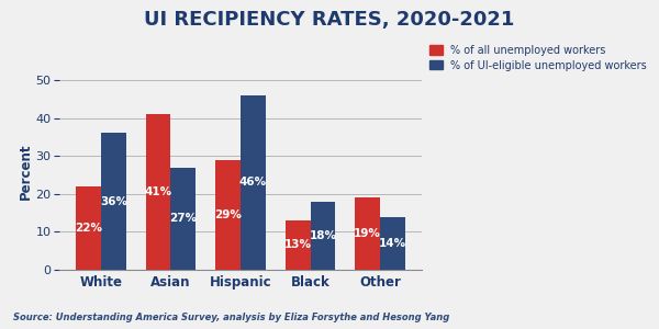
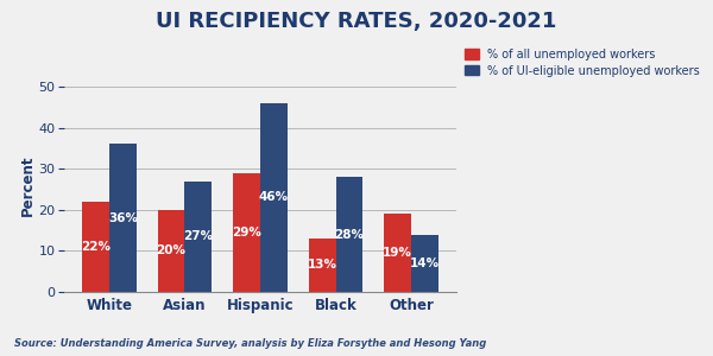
% of all unemployed workers/Asian: 41% -> 20%
% of UI-eligible unemployed workers/Black: 18% -> 28%
